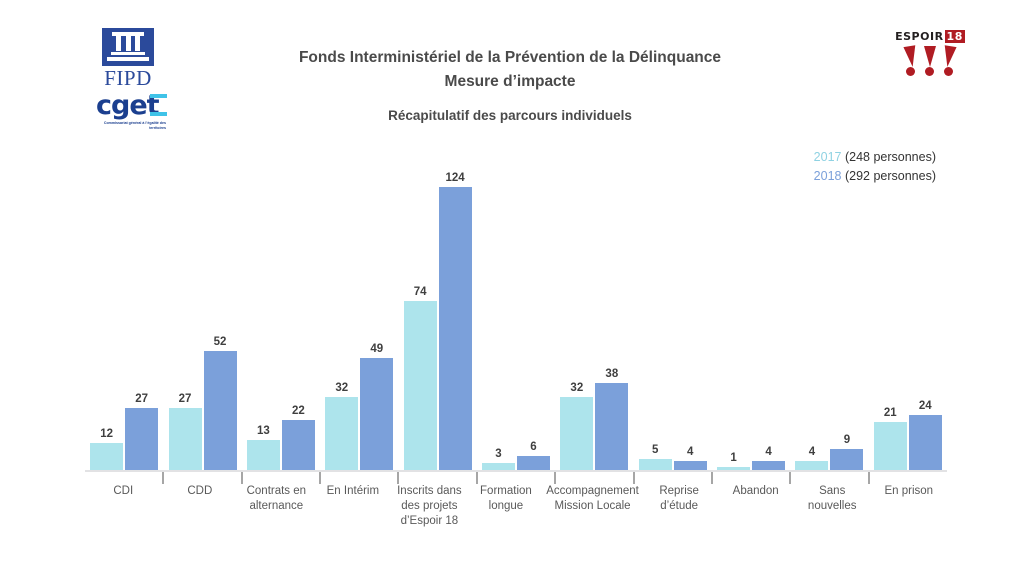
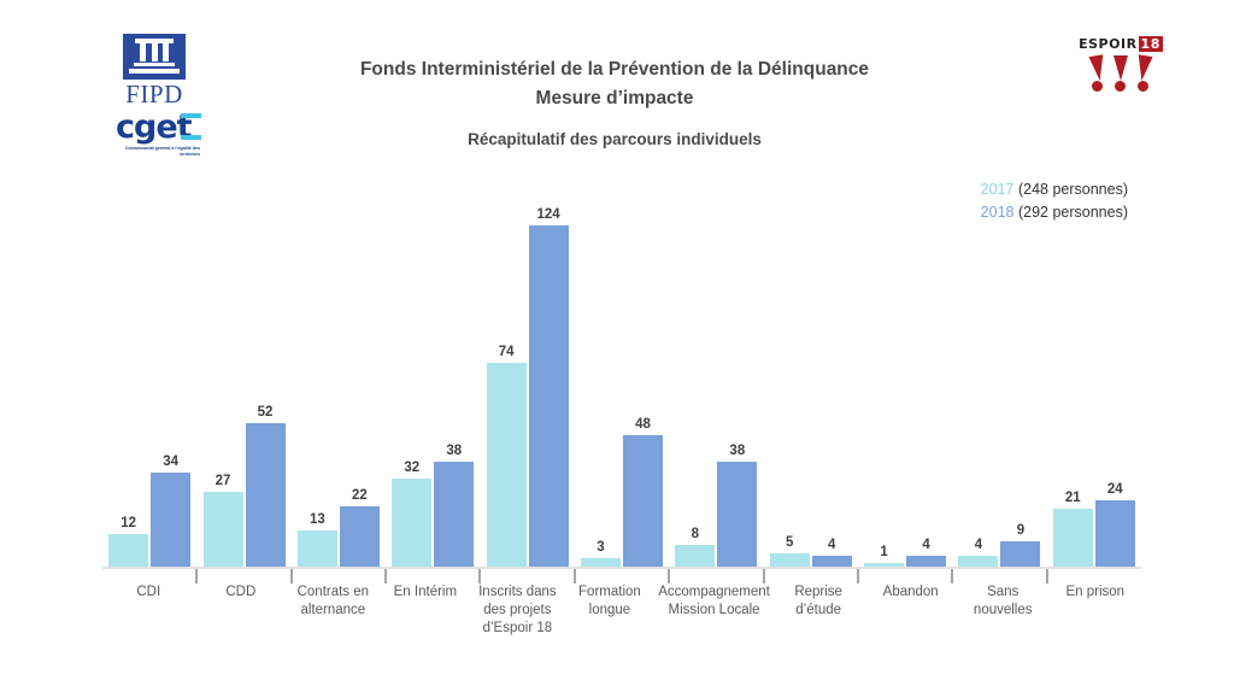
2018/CDI: 27 -> 34
2018/En Intérim: 49 -> 38
2018/Formation longue: 6 -> 48
2017/Accompagnement Mission Locale: 32 -> 8
